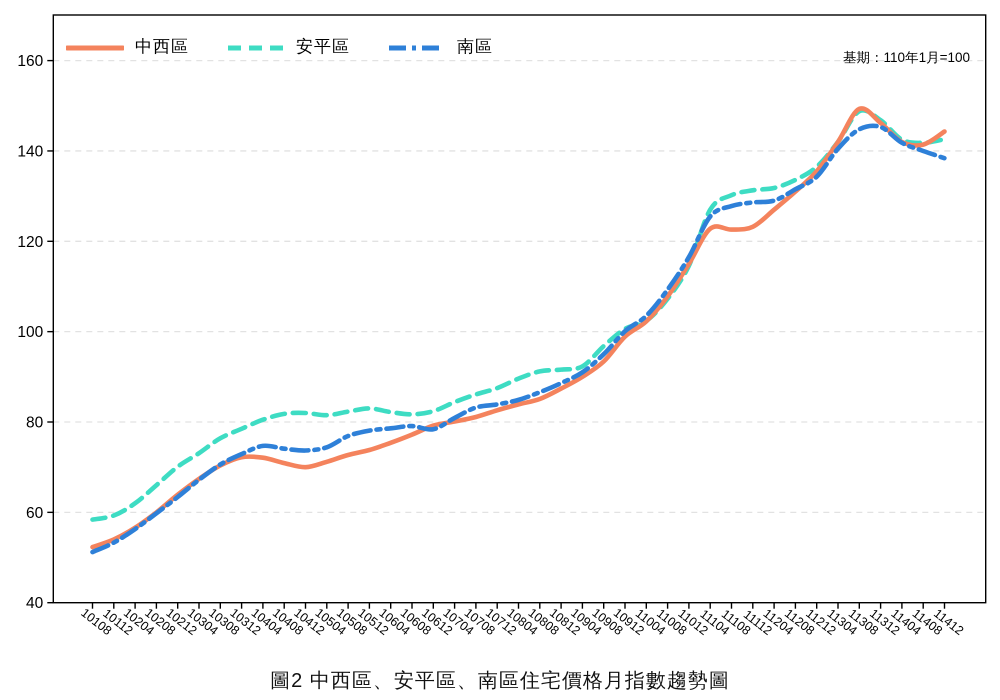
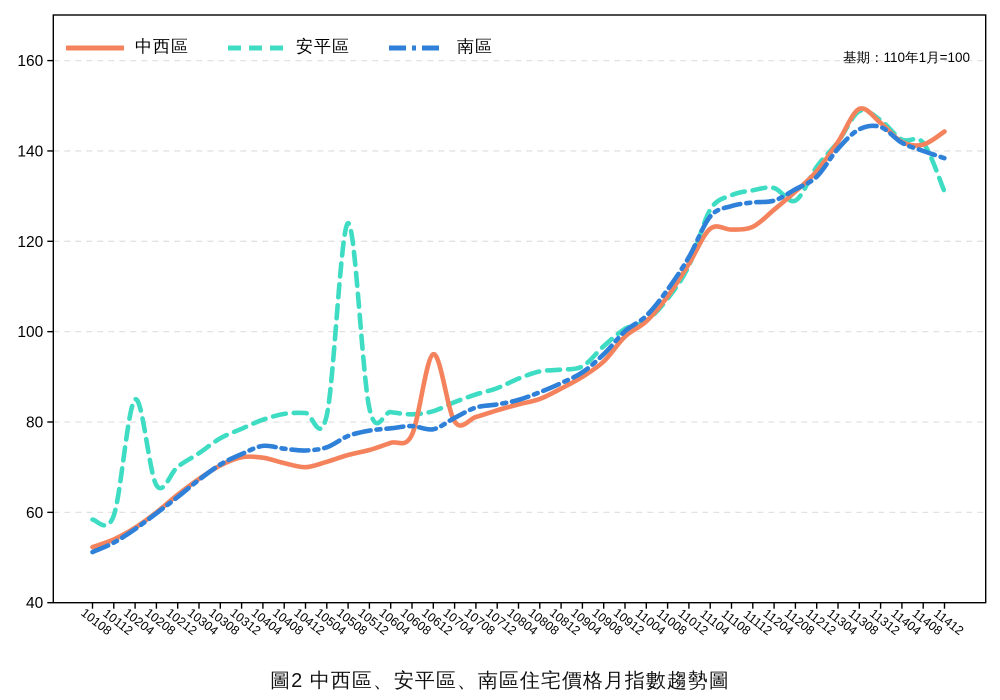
安平區/10204: 62 -> 85
安平區/10508: 82 -> 124
中西區/10612: 79 -> 95
安平區/11208: 134 -> 129
安平區/11412: 143 -> 131
